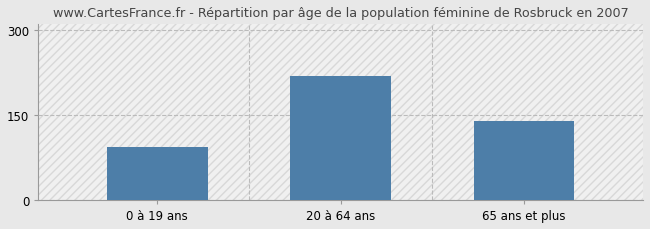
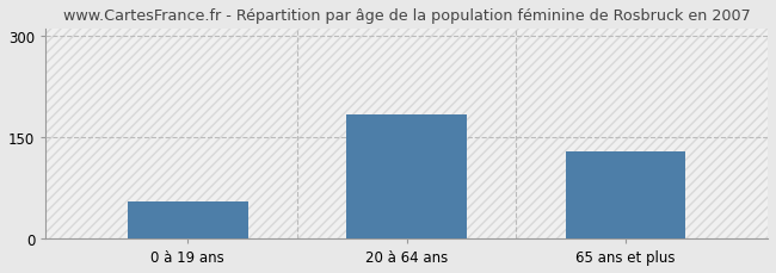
0 à 19 ans: 94 -> 55
20 à 64 ans: 218 -> 183
65 ans et plus: 140 -> 128
